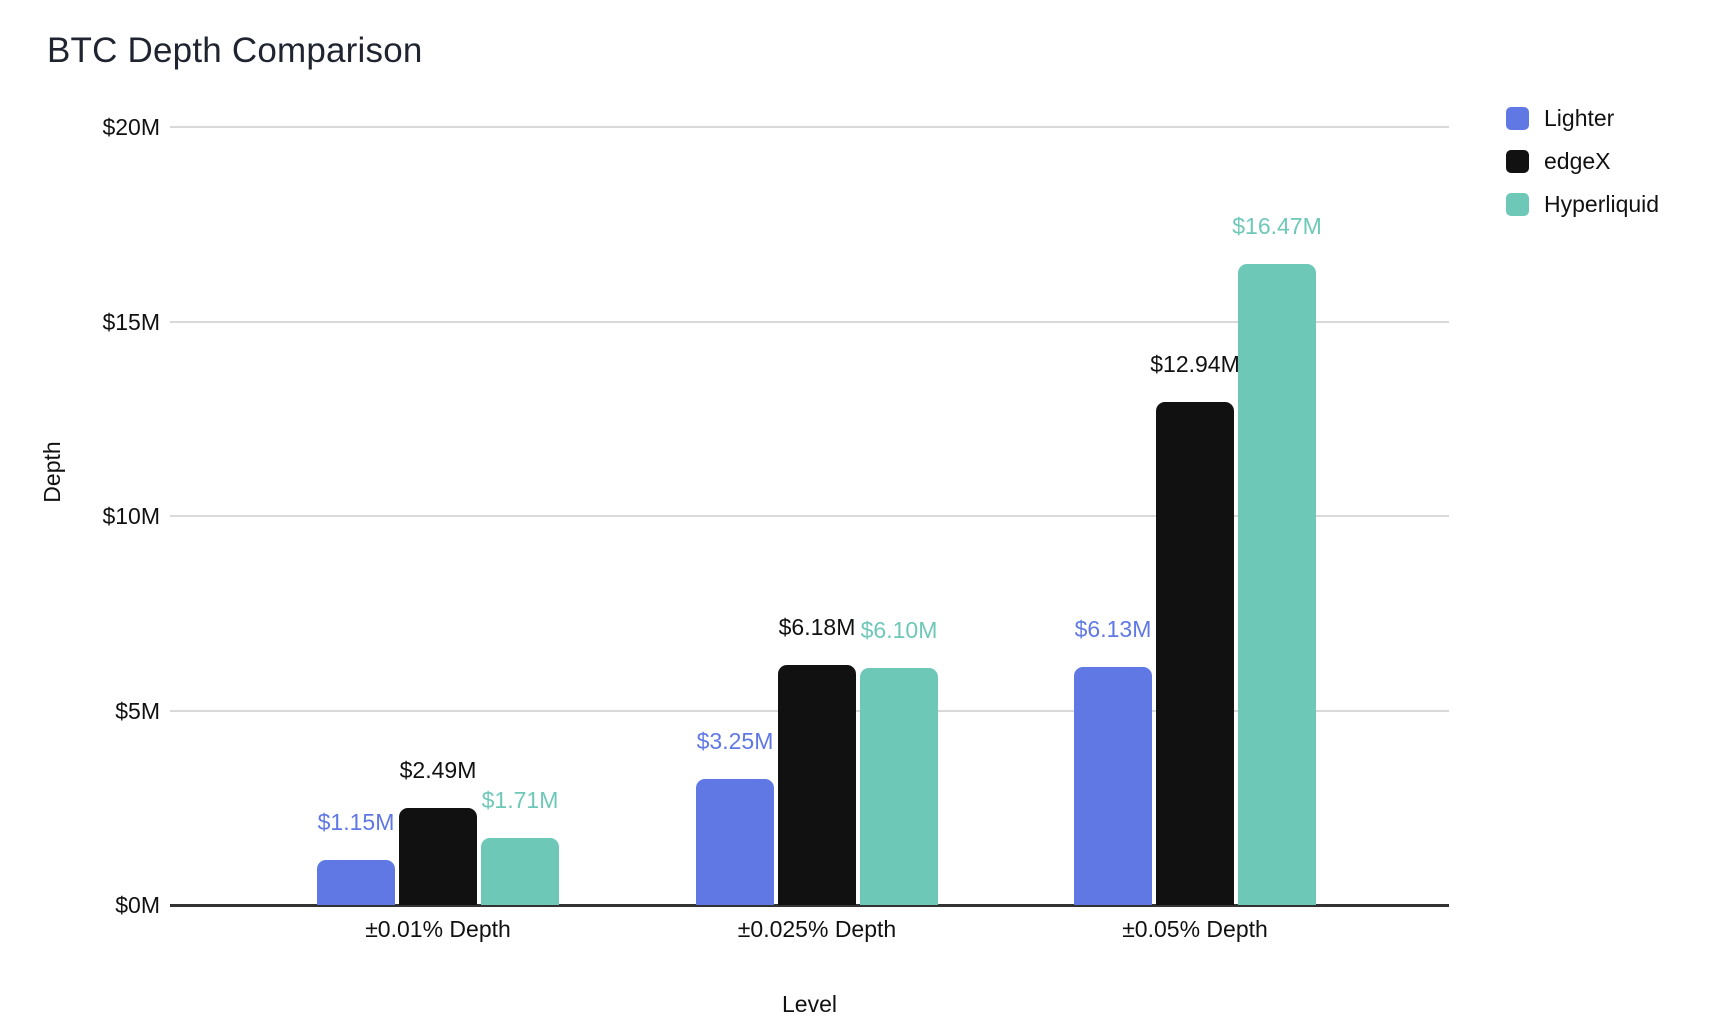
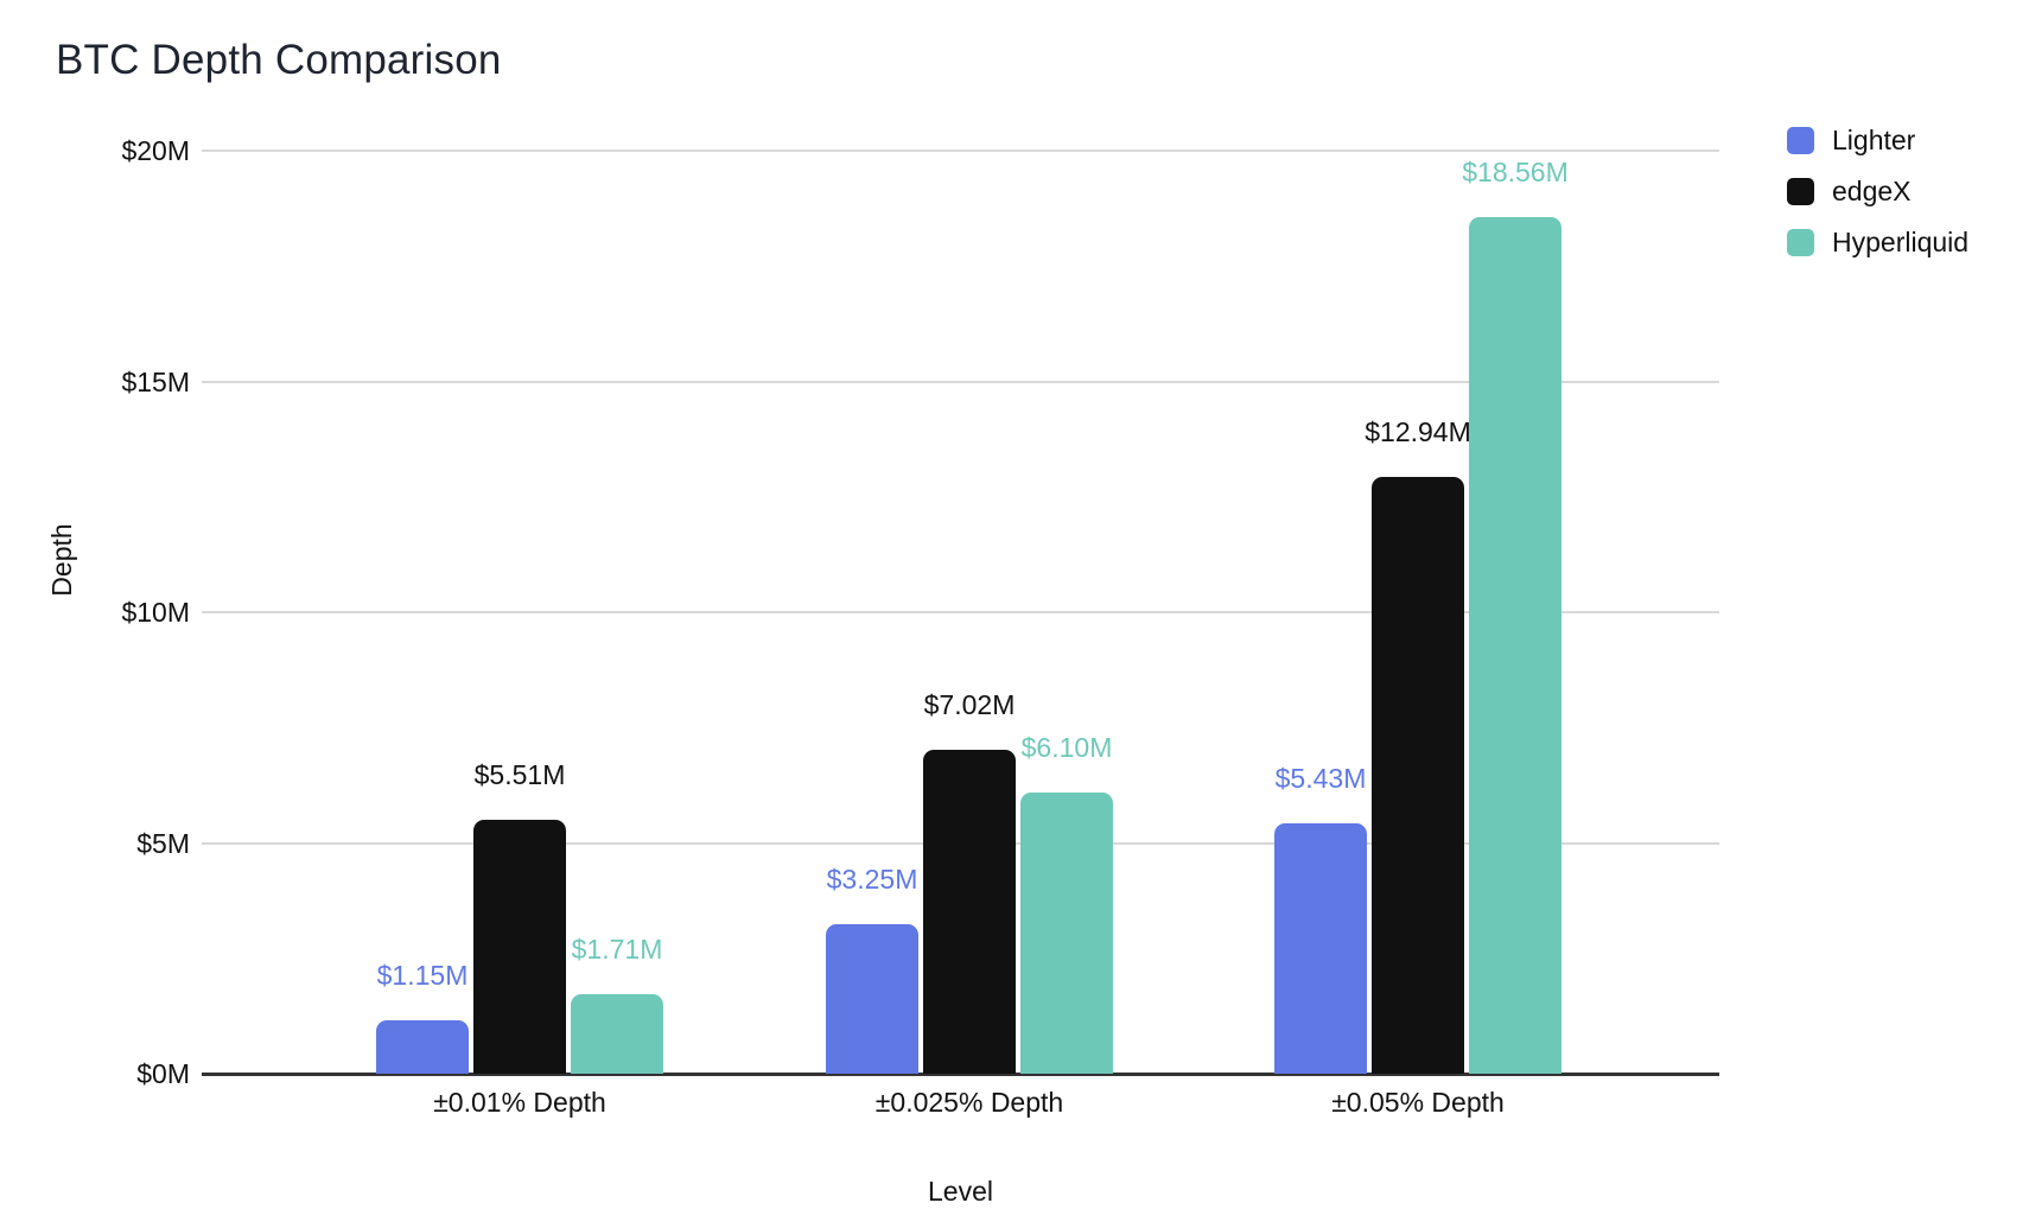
edgeX/±0.01% Depth: $2.49M -> $5.51M
edgeX/±0.025% Depth: $6.18M -> $7.02M
Lighter/±0.05% Depth: $6.13M -> $5.43M
Hyperliquid/±0.05% Depth: $16.47M -> $18.56M
